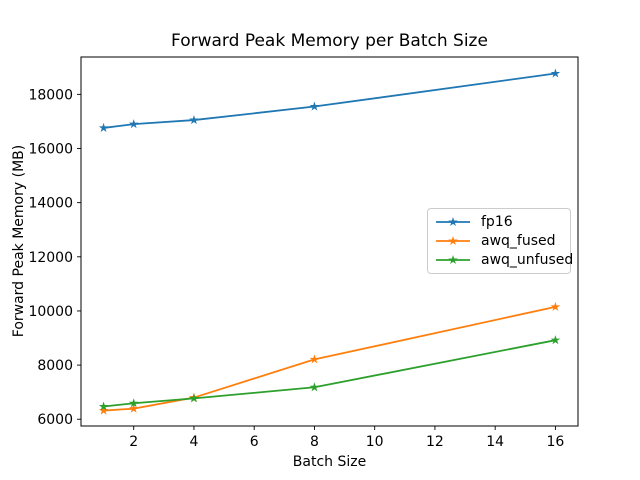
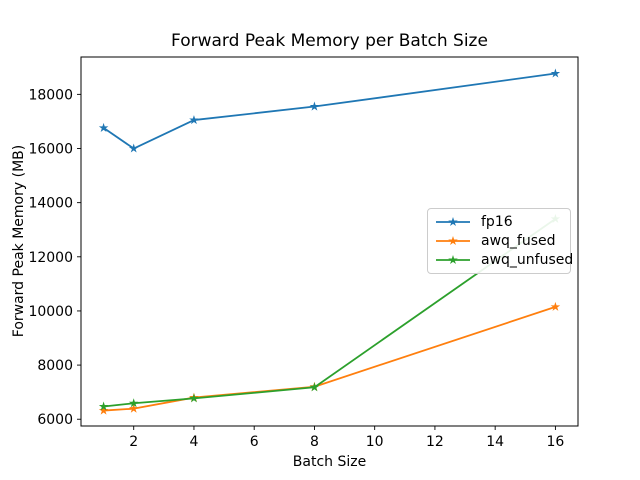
fp16/2: 16900 -> 16000
awq_fused/8: 8200 -> 7200
awq_unfused/16: 8900 -> 13400
